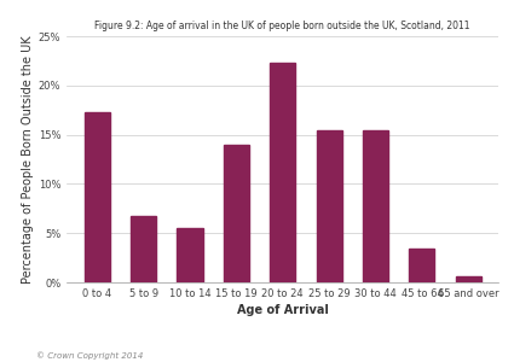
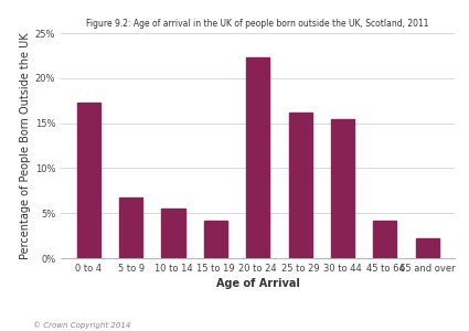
15 to 19: 14.0% -> 4.2%
25 to 29: 15.4% -> 16.2%
45 to 64: 3.4% -> 4.2%
65 and over: 0.6% -> 2.2%
